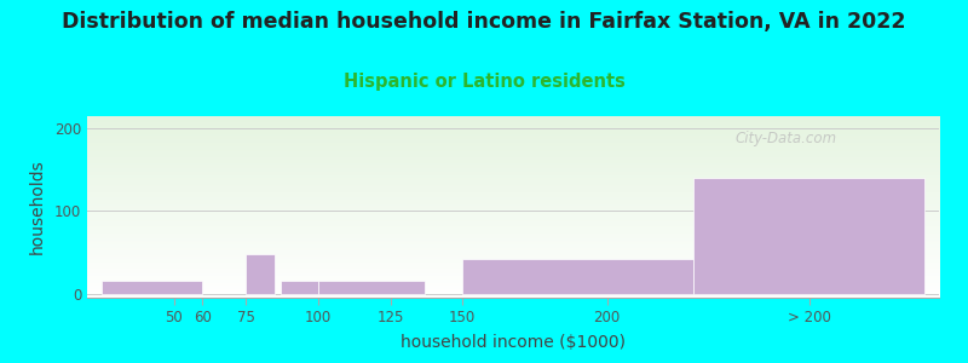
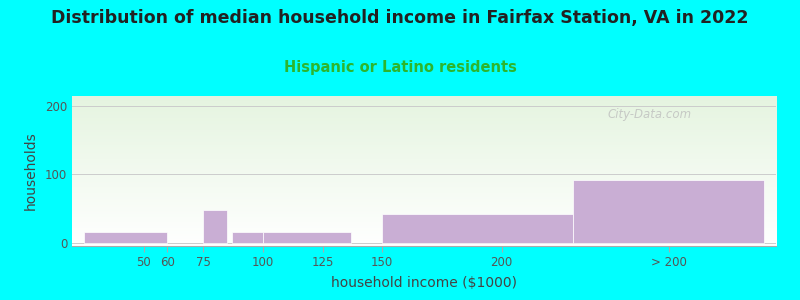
> 200: 140 -> 92
